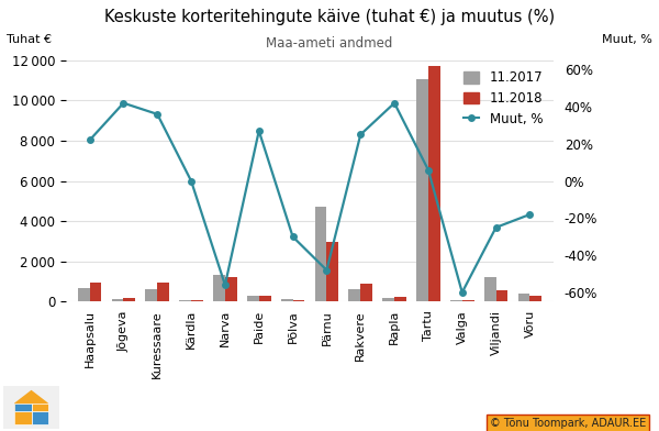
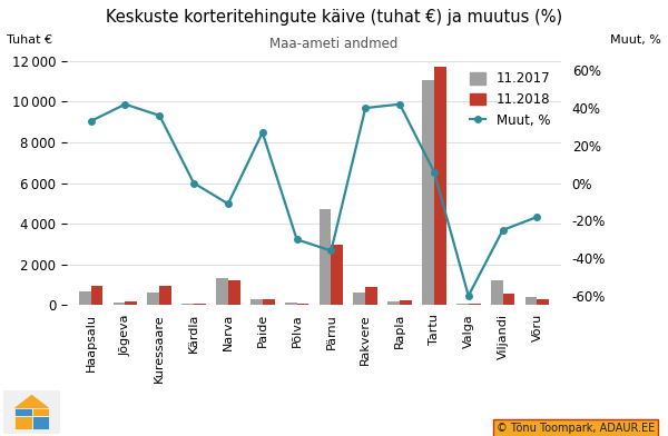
Muut, %/Haapsalu: 22% -> 33%
Muut, %/Narva: -56% -> -11%
Muut, %/Pärnu: -48% -> -36%
Muut, %/Rakvere: 25% -> 40%
